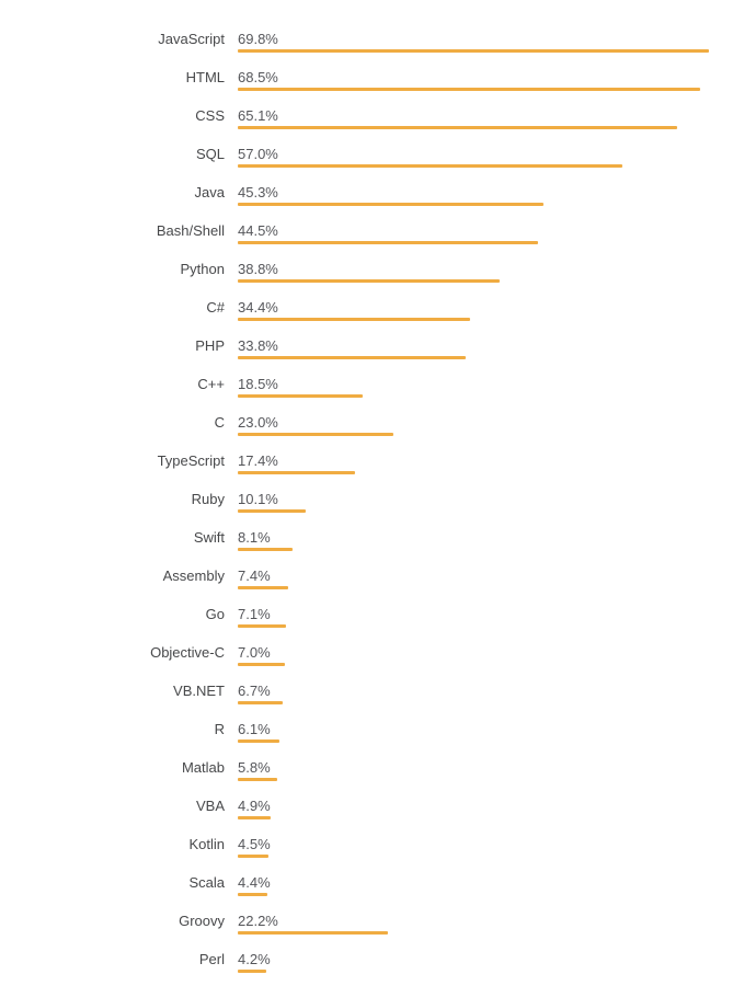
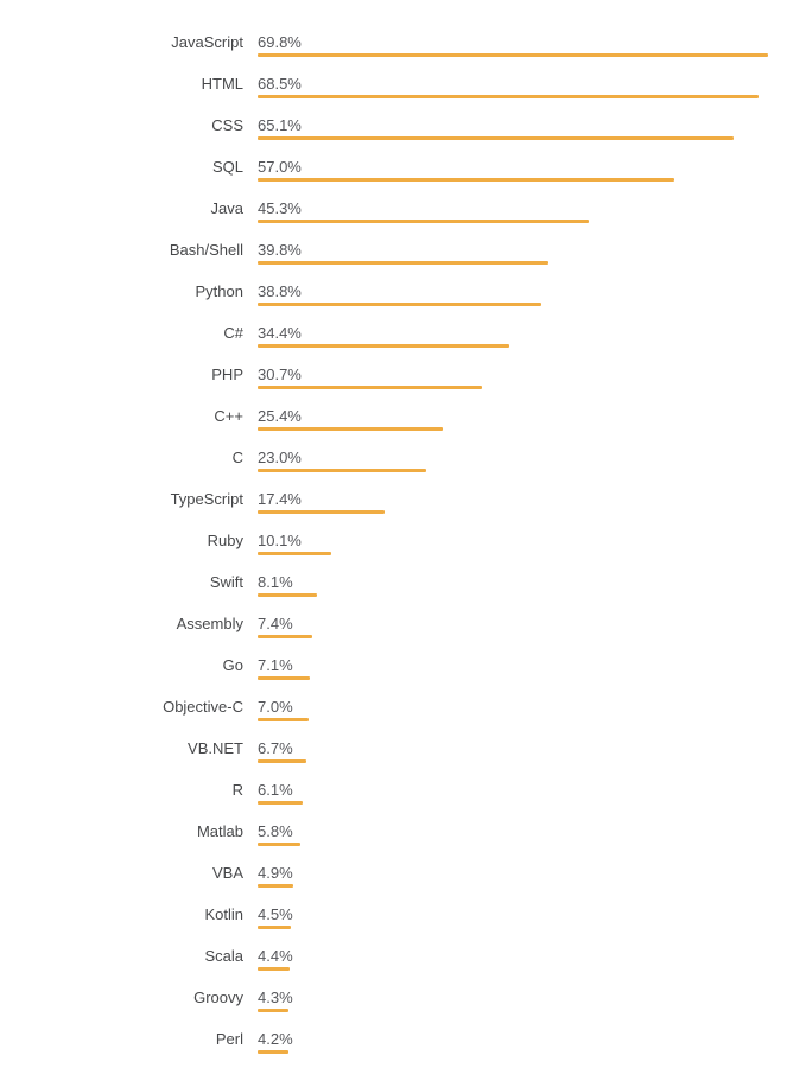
Bash/Shell: 44.5% -> 39.8%
PHP: 33.8% -> 30.7%
C++: 18.5% -> 25.4%
Groovy: 22.2% -> 4.3%
